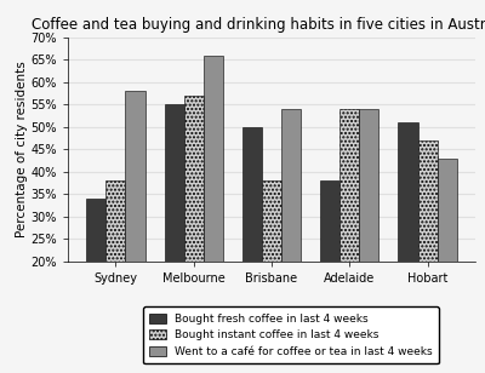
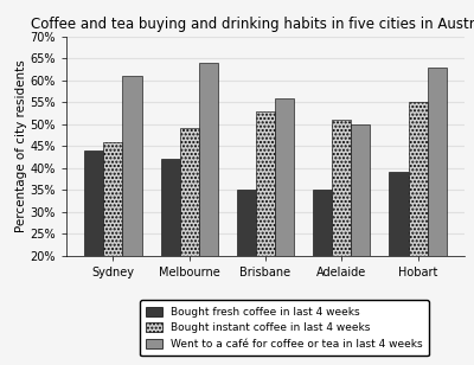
Bought fresh coffee in last 4 weeks/Sydney: 34% -> 44%
Bought instant coffee in last 4 weeks/Sydney: 38% -> 46%
Went to a café for coffee or tea in last 4 weeks/Sydney: 58% -> 61%
Bought fresh coffee in last 4 weeks/Melbourne: 55% -> 42%
Bought instant coffee in last 4 weeks/Melbourne: 57% -> 49%
Went to a café for coffee or tea in last 4 weeks/Melbourne: 66% -> 64%
Bought fresh coffee in last 4 weeks/Brisbane: 50% -> 35%
Bought instant coffee in last 4 weeks/Brisbane: 38% -> 53%
Went to a café for coffee or tea in last 4 weeks/Brisbane: 54% -> 56%
Bought fresh coffee in last 4 weeks/Adelaide: 38% -> 35%
Bought instant coffee in last 4 weeks/Adelaide: 54% -> 51%
Went to a café for coffee or tea in last 4 weeks/Adelaide: 54% -> 50%
Bought fresh coffee in last 4 weeks/Hobart: 51% -> 39%
Bought instant coffee in last 4 weeks/Hobart: 47% -> 55%
Went to a café for coffee or tea in last 4 weeks/Hobart: 43% -> 63%
